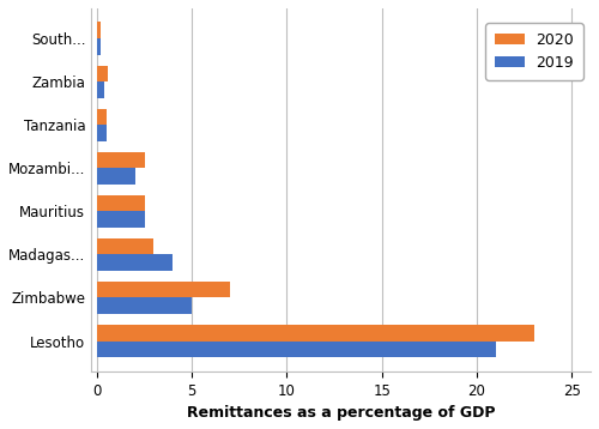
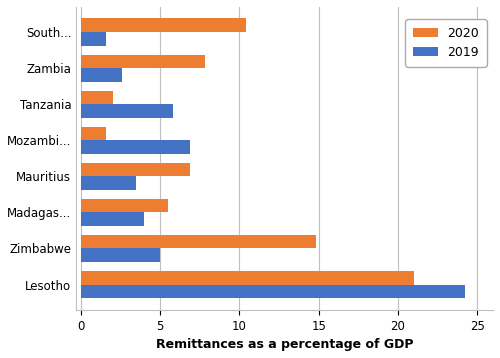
2020/South...: 0.2 -> 10.4
2019/South...: 0.2 -> 1.6
2020/Zambia: 0.6 -> 7.8
2019/Zambia: 0.4 -> 2.6
2020/Tanzania: 0.5 -> 2.0
2019/Tanzania: 0.5 -> 5.8
2020/Mozambi...: 2.5 -> 1.6
2019/Mozambi...: 2.0 -> 6.9
2020/Mauritius: 2.5 -> 6.9
2019/Mauritius: 2.5 -> 3.5
2020/Madagas...: 3.0 -> 5.5
2020/Zimbabwe: 7.0 -> 14.8
2020/Lesotho: 23.0 -> 21.0
2019/Lesotho: 21.0 -> 24.2
